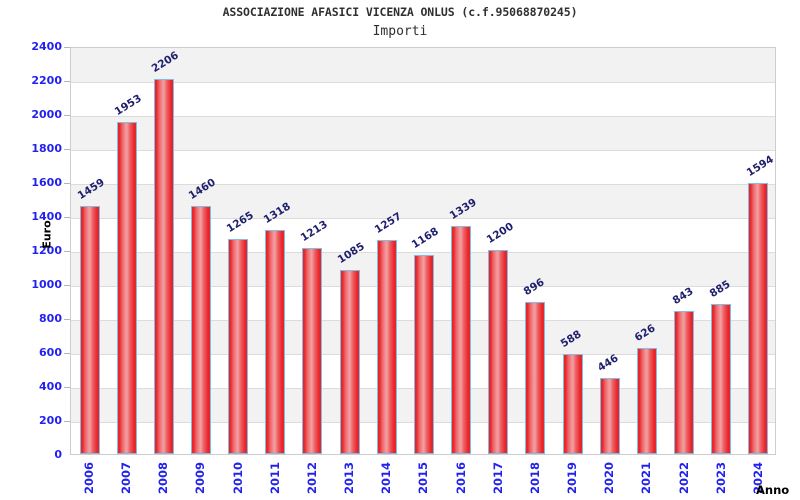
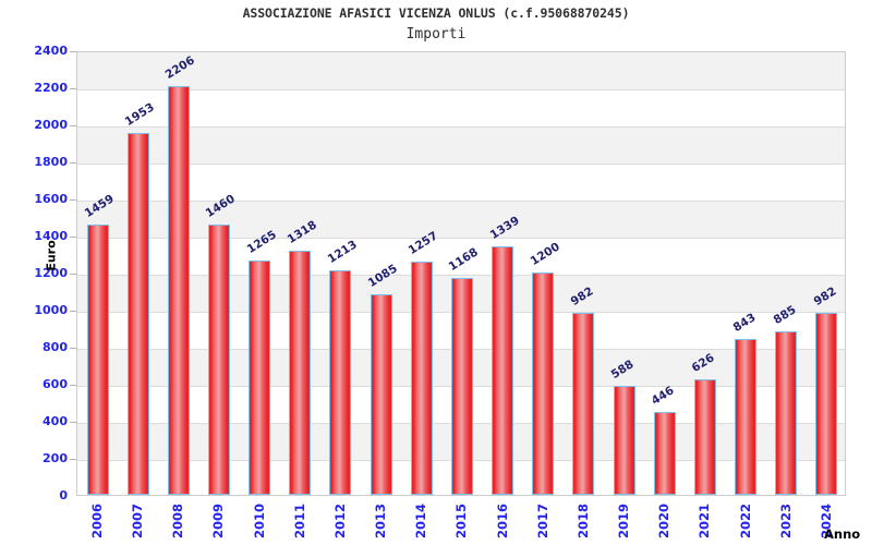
2018: 896 -> 982
2024: 1594 -> 982
